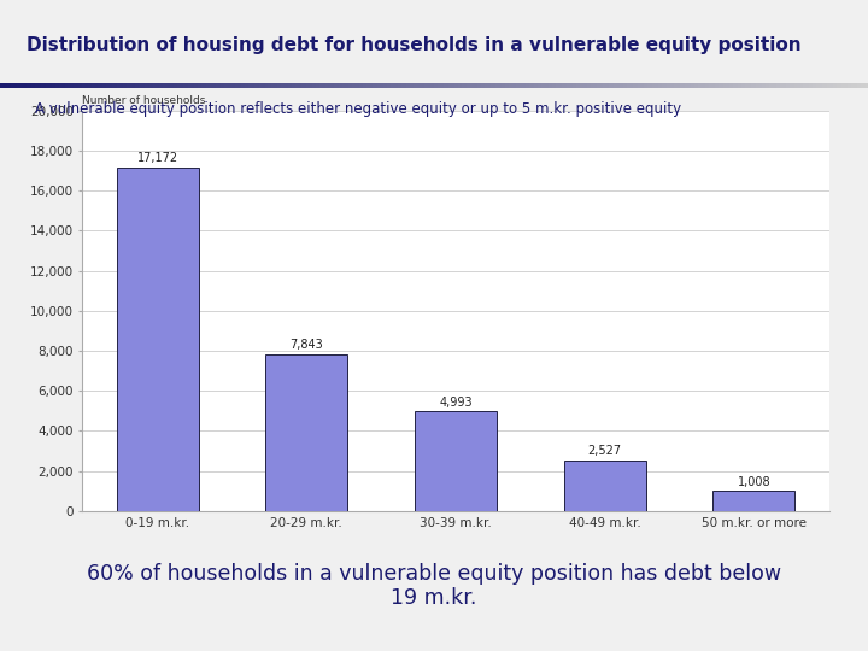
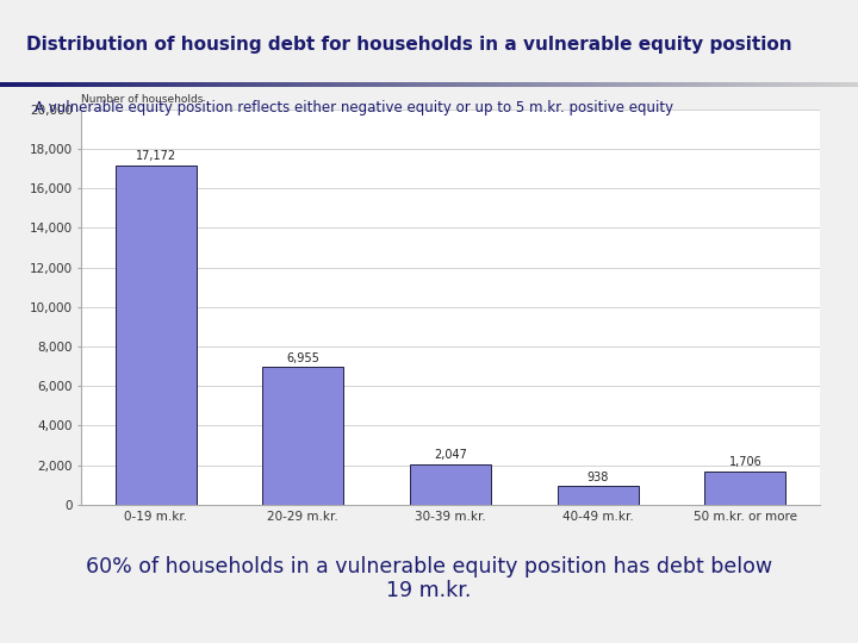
20-29 m.kr.: 7,843 -> 6,955
30-39 m.kr.: 4,993 -> 2,047
40-49 m.kr.: 2,527 -> 938
50 m.kr. or more: 1,008 -> 1,706
